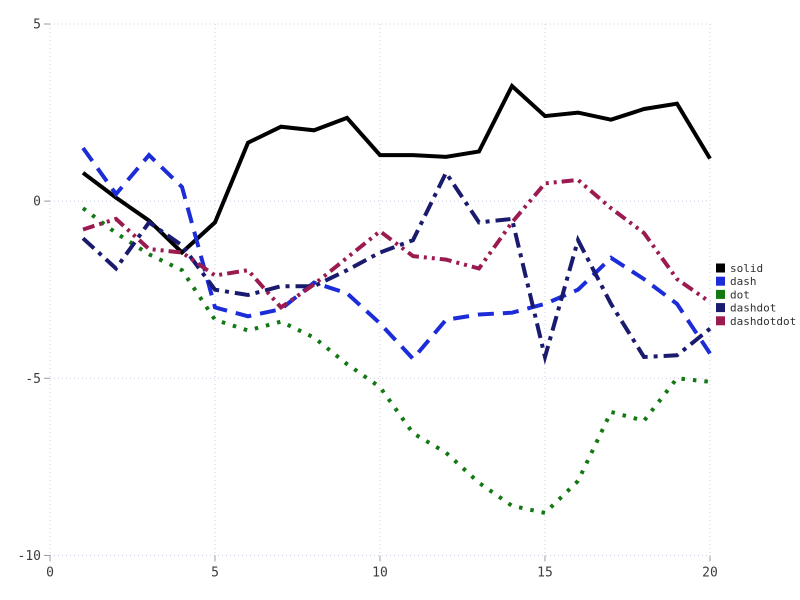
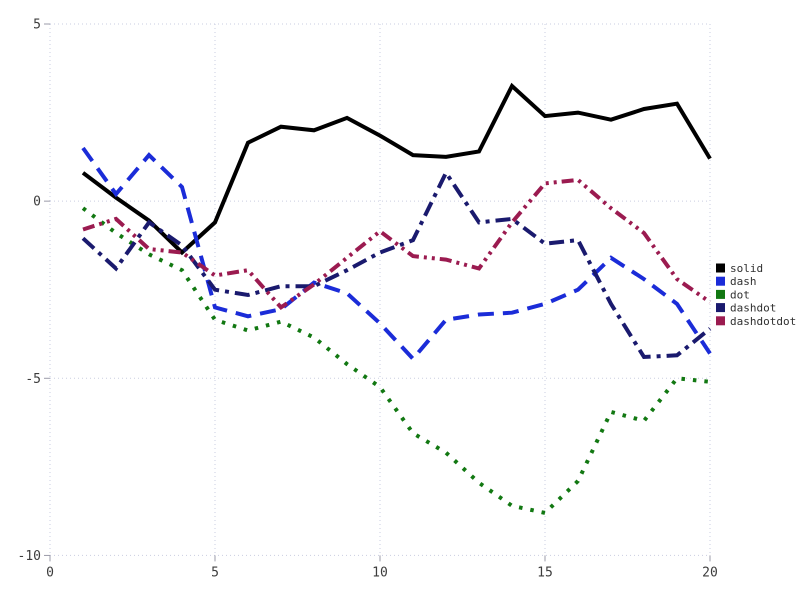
solid/10: 1.3 -> 1.9
dashdot/15: -4.4 -> -1.2
